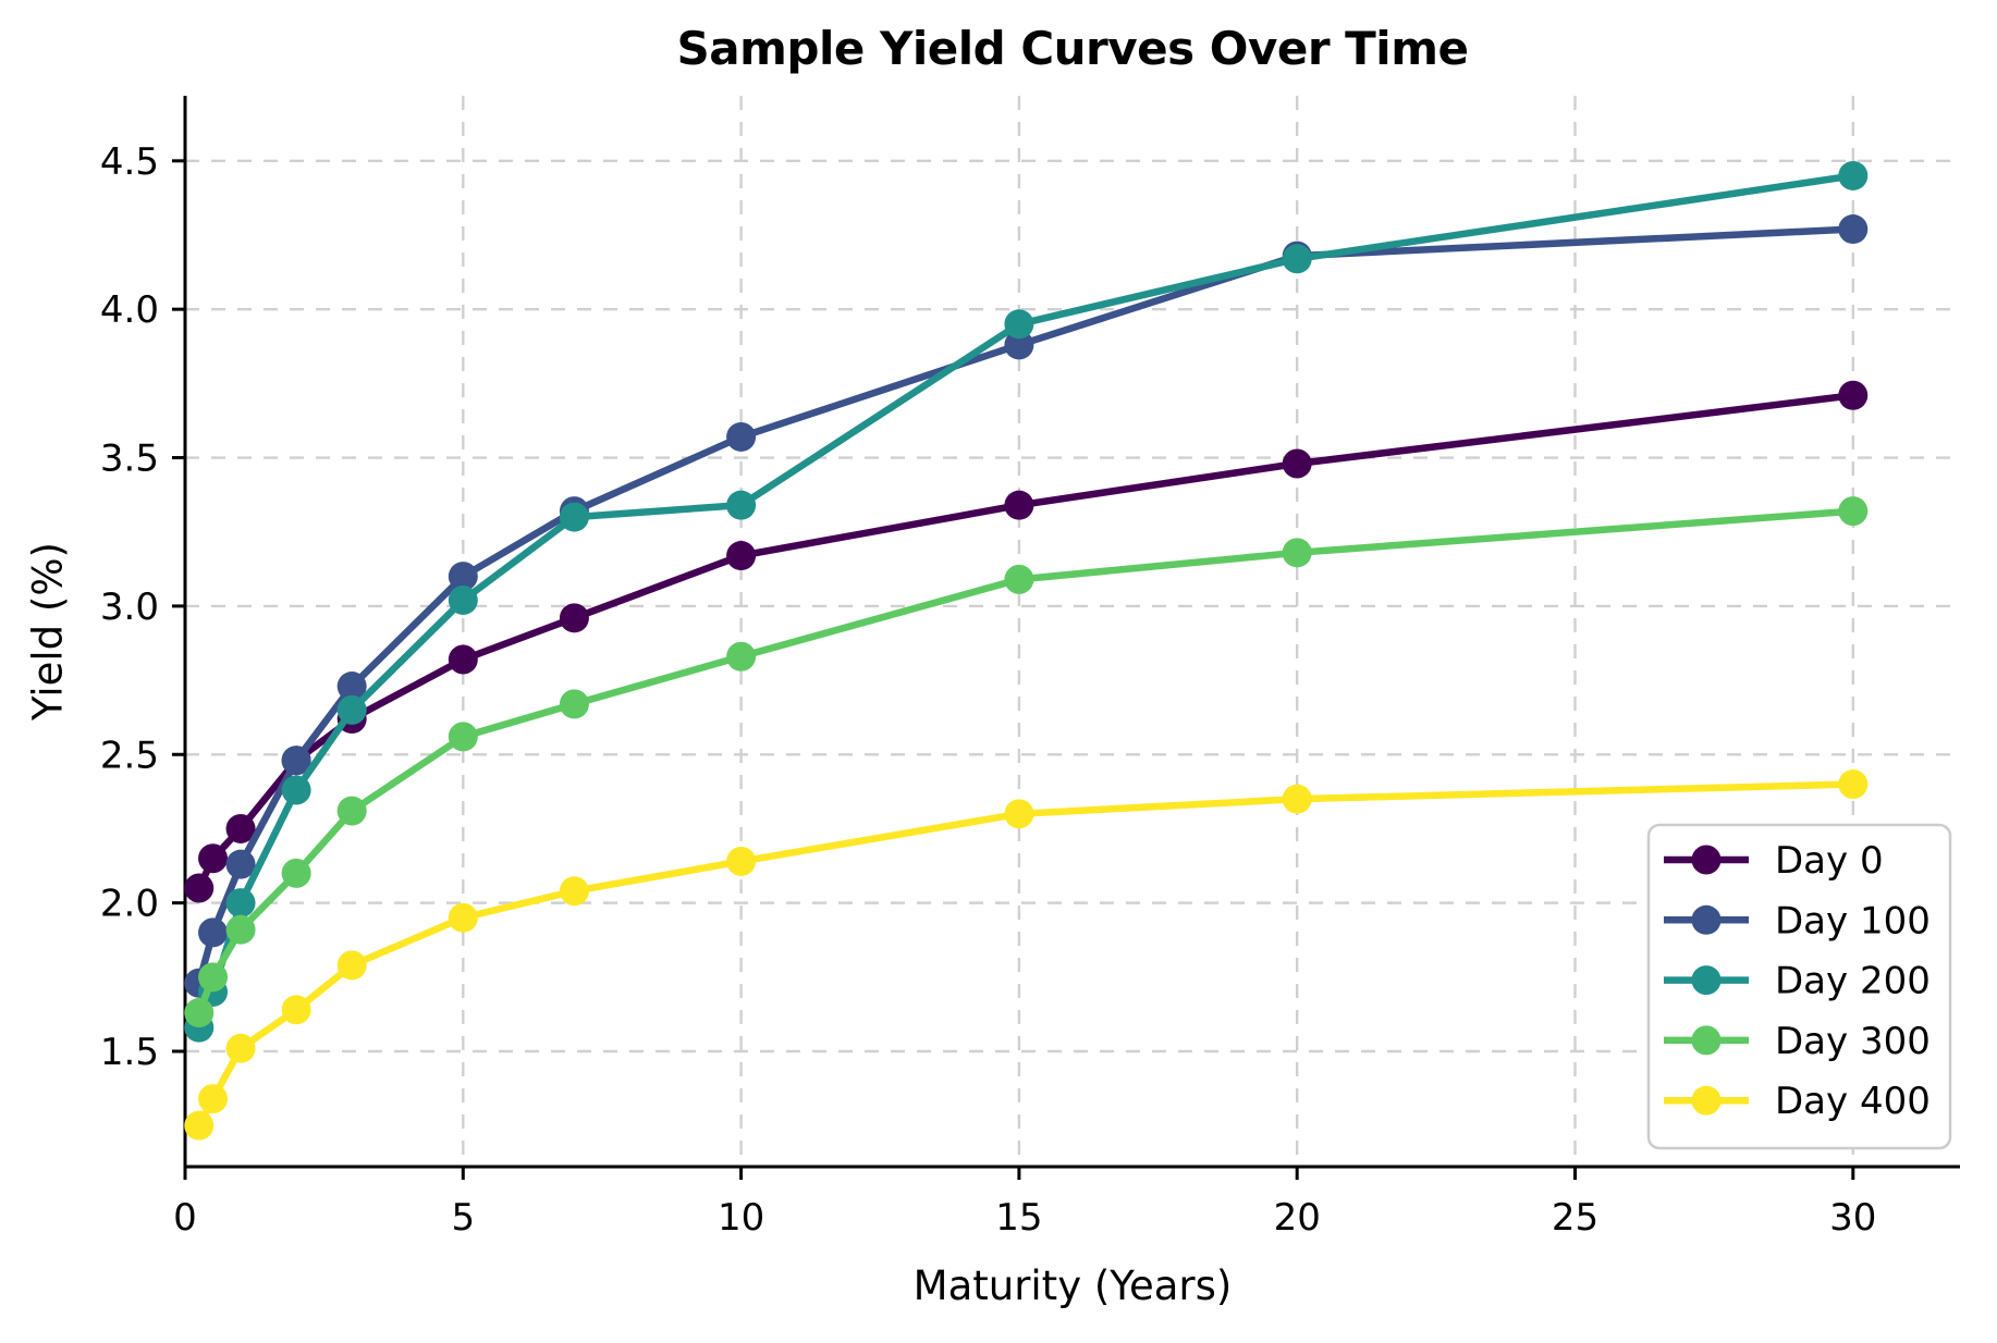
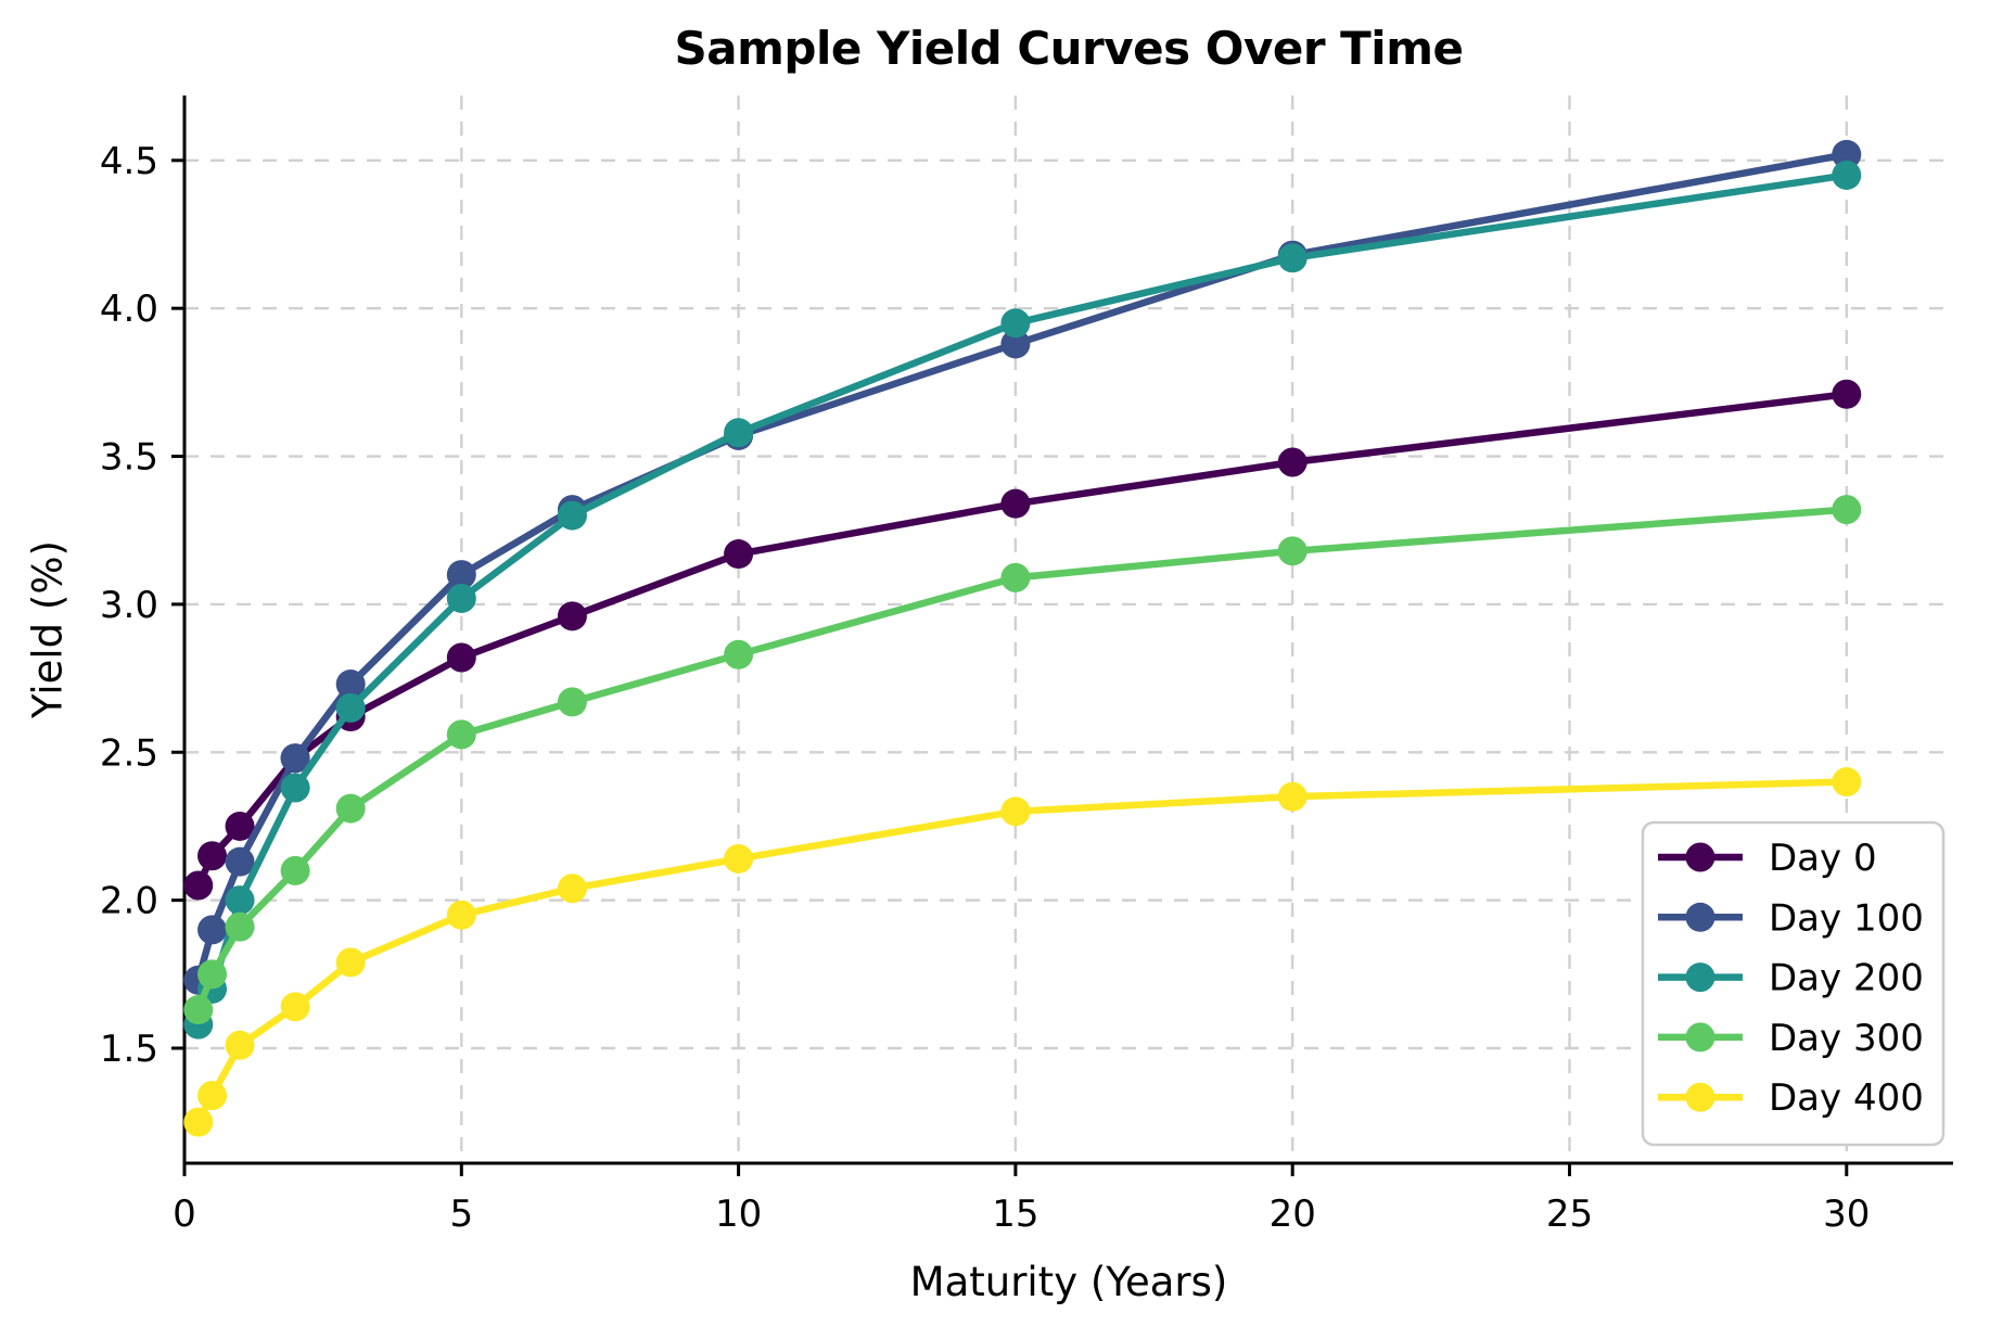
Day 200/10: 3.34 -> 3.58
Day 100/30: 4.27 -> 4.52
